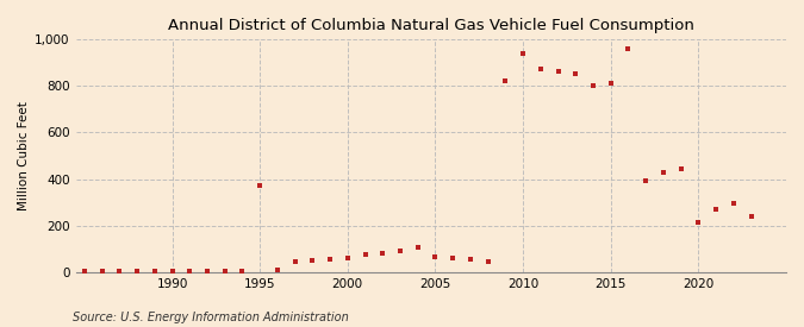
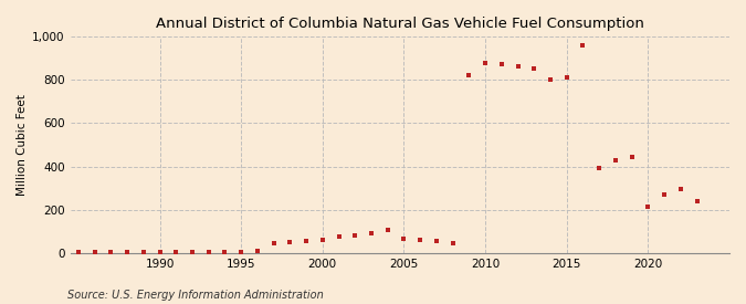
1995: 370 -> 0
2010: 940 -> 880
